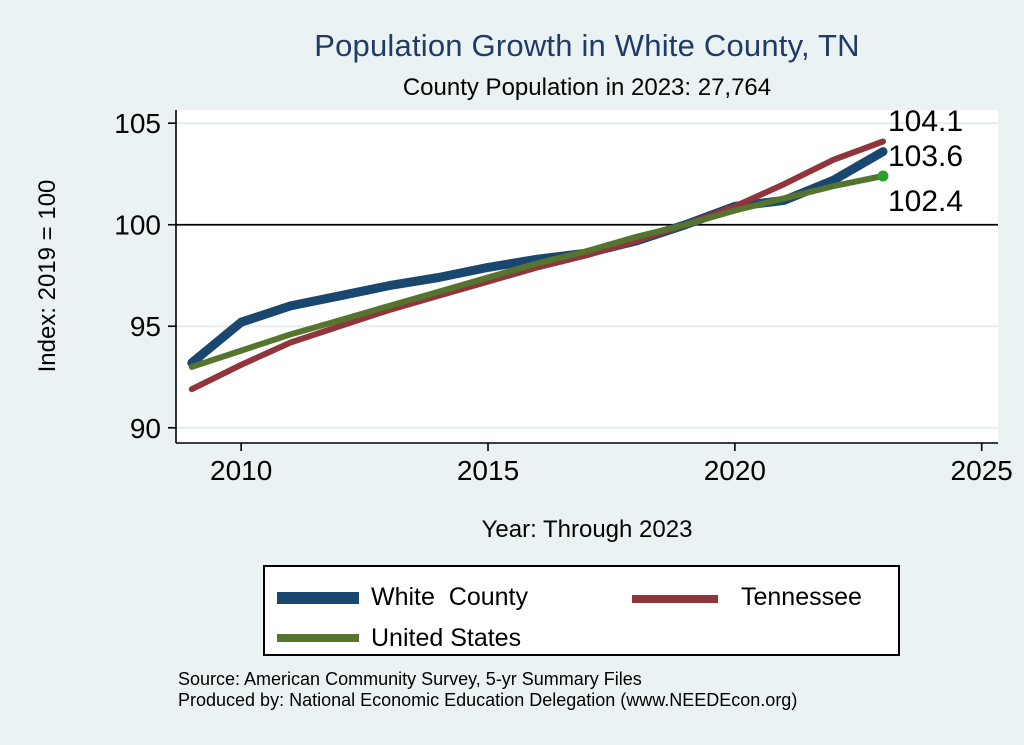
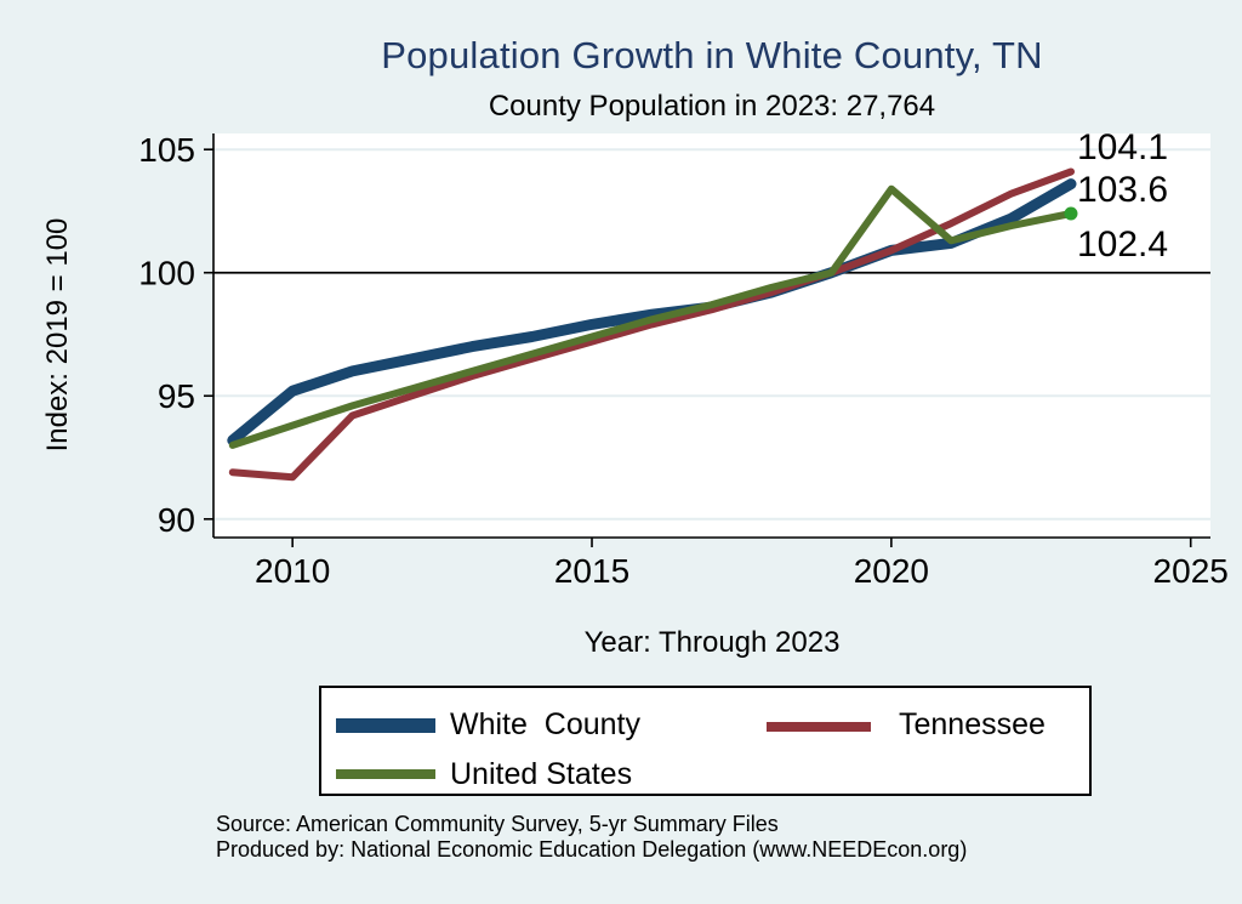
Tennessee/2010: 93.1 -> 91.7
United States/2020: 100.7 -> 103.4
